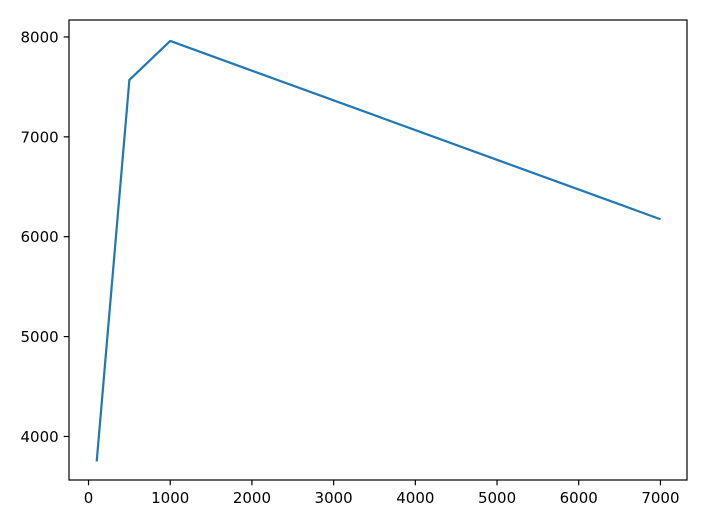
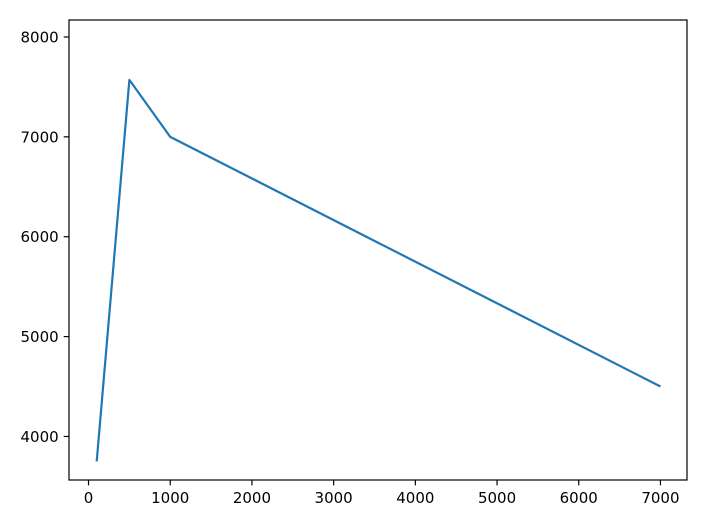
1000: 8000 -> 7000
7000: 6200 -> 4500
